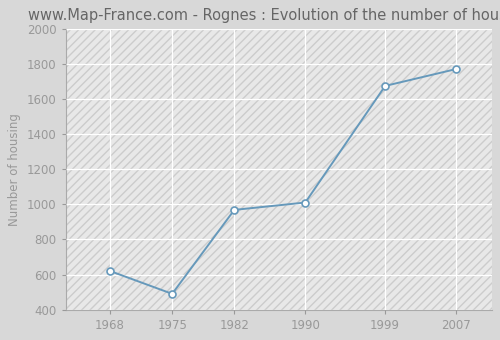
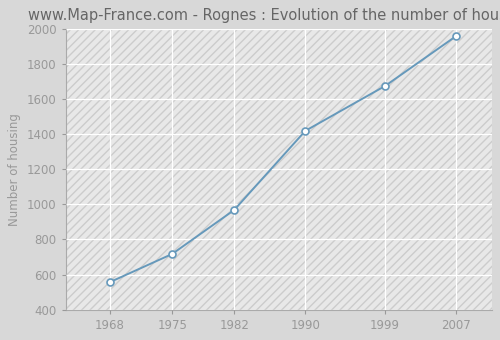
1968: 620 -> 560
1975: 490 -> 720
1990: 1010 -> 1420
2007: 1770 -> 1960
